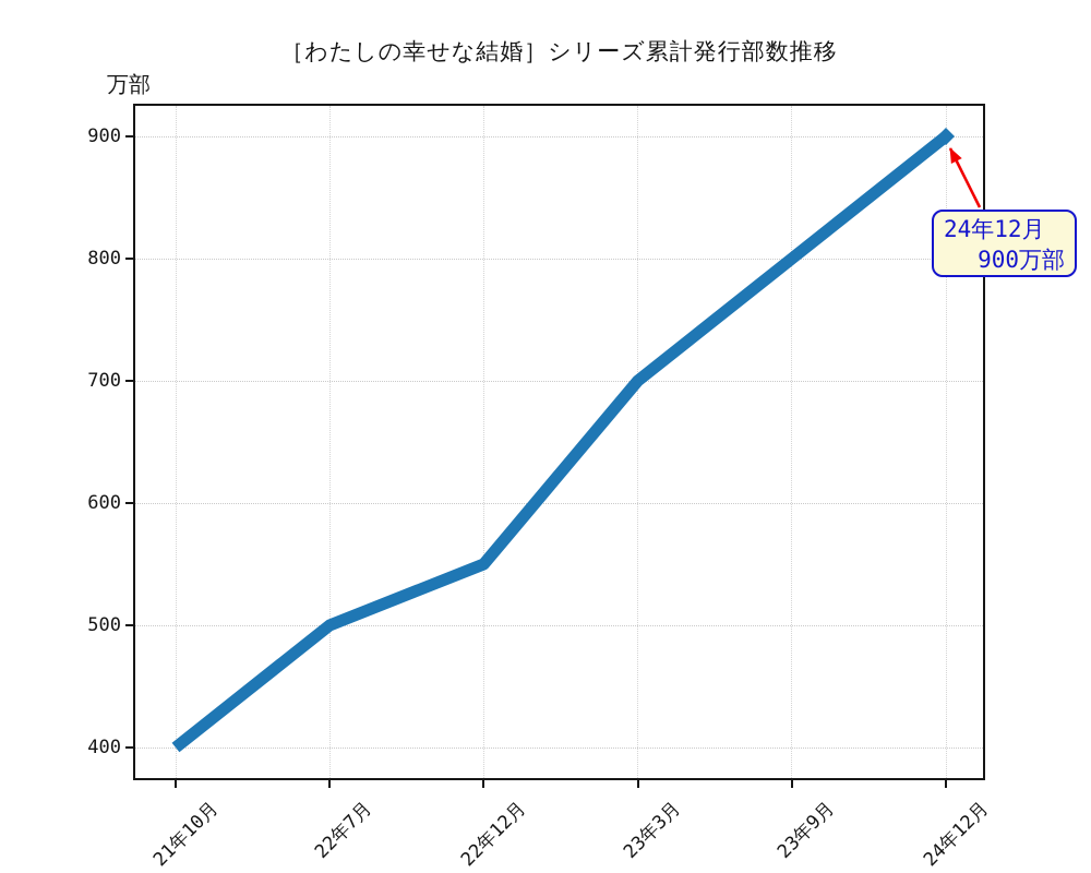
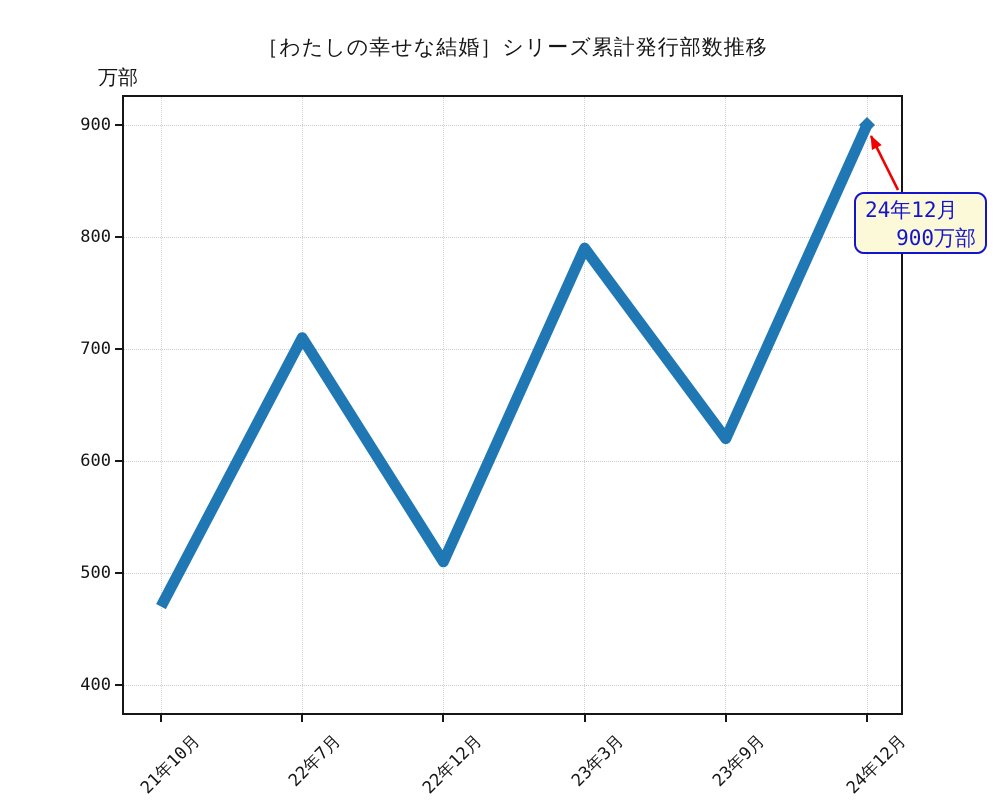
21年10月: 400 -> 470
22年7月: 500 -> 710
22年12月: 550 -> 510
23年3月: 700 -> 790
23年9月: 800 -> 620
